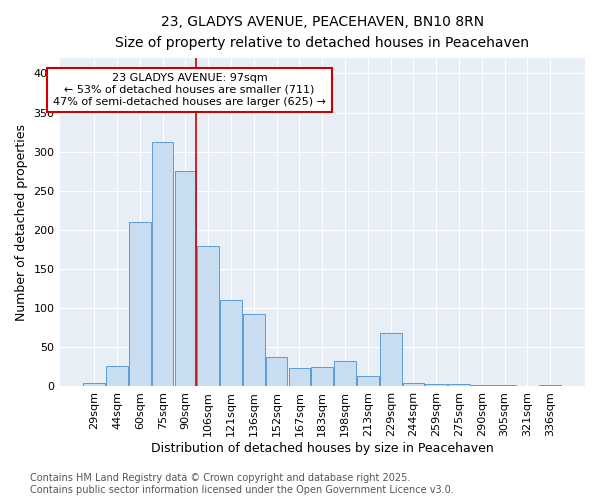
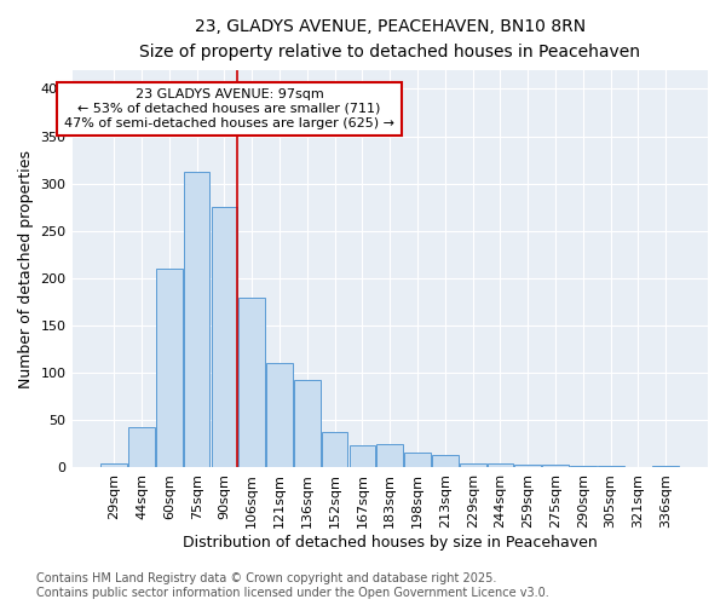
44sqm: 26 -> 43
198sqm: 32 -> 16
229sqm: 68 -> 5
